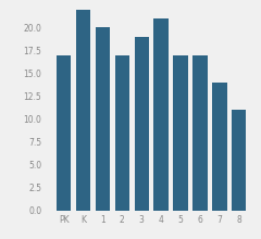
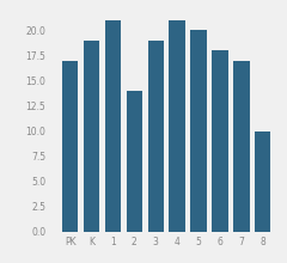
K: 22 -> 19
1: 20 -> 21
2: 17 -> 14
5: 17 -> 20
6: 17 -> 18
7: 14 -> 17
8: 11 -> 10
